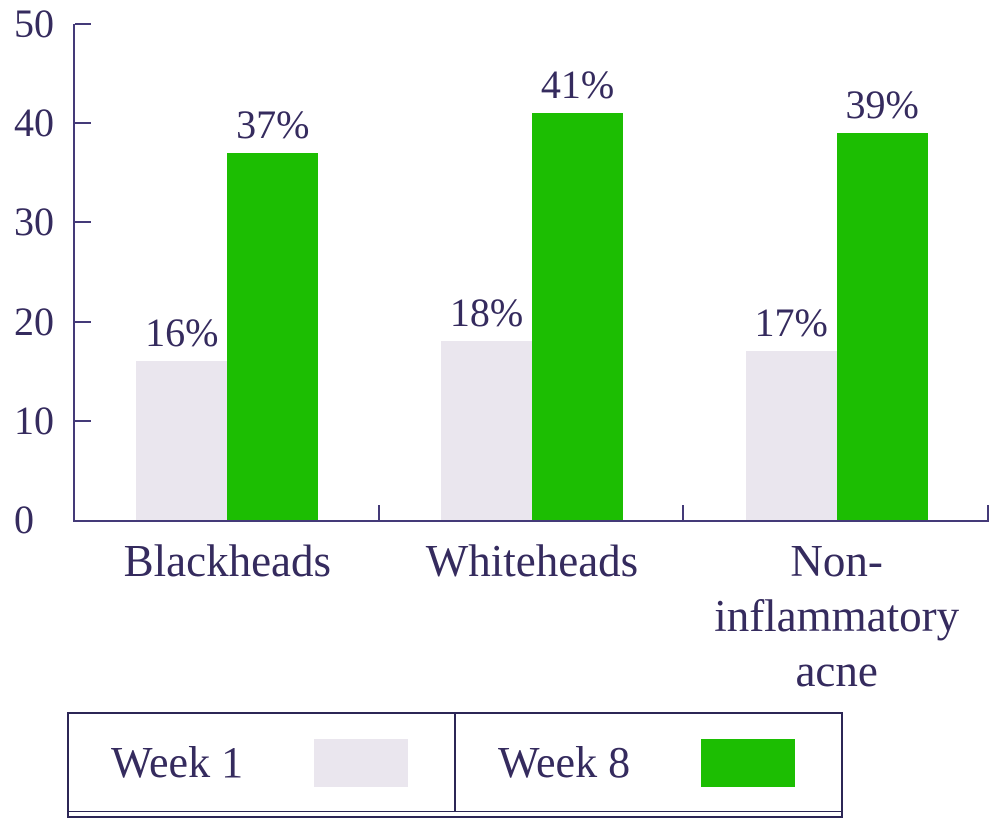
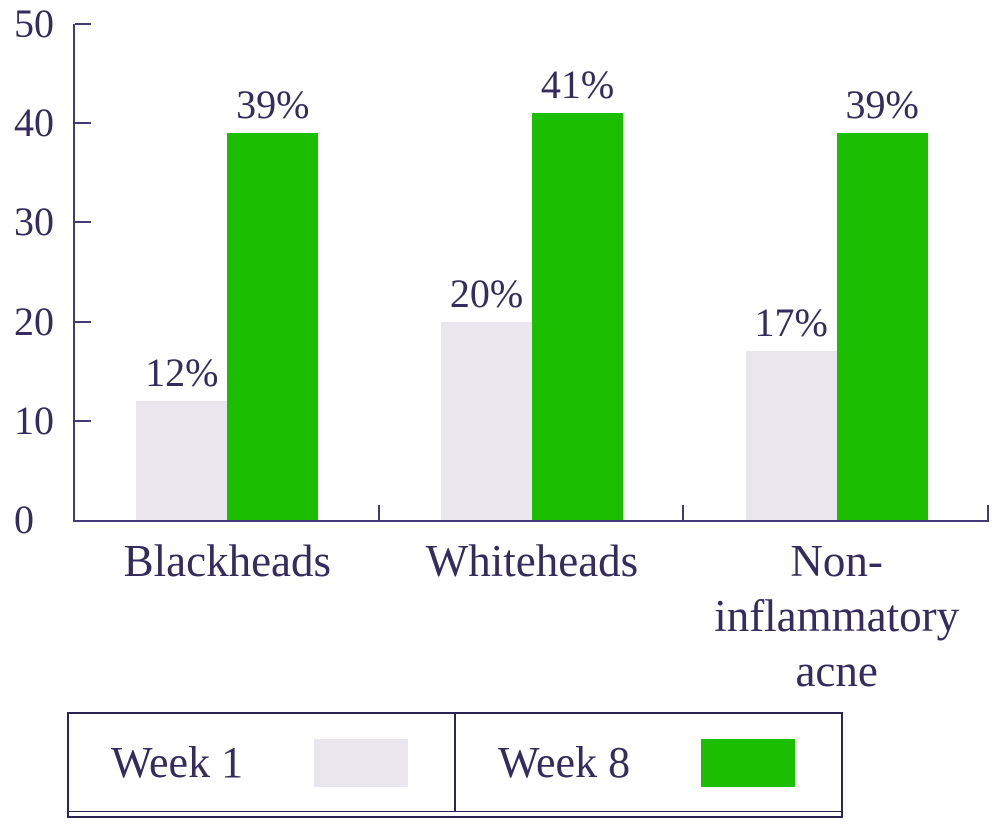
Week 1/Blackheads: 16% -> 12%
Week 8/Blackheads: 37% -> 39%
Week 1/Whiteheads: 18% -> 20%
